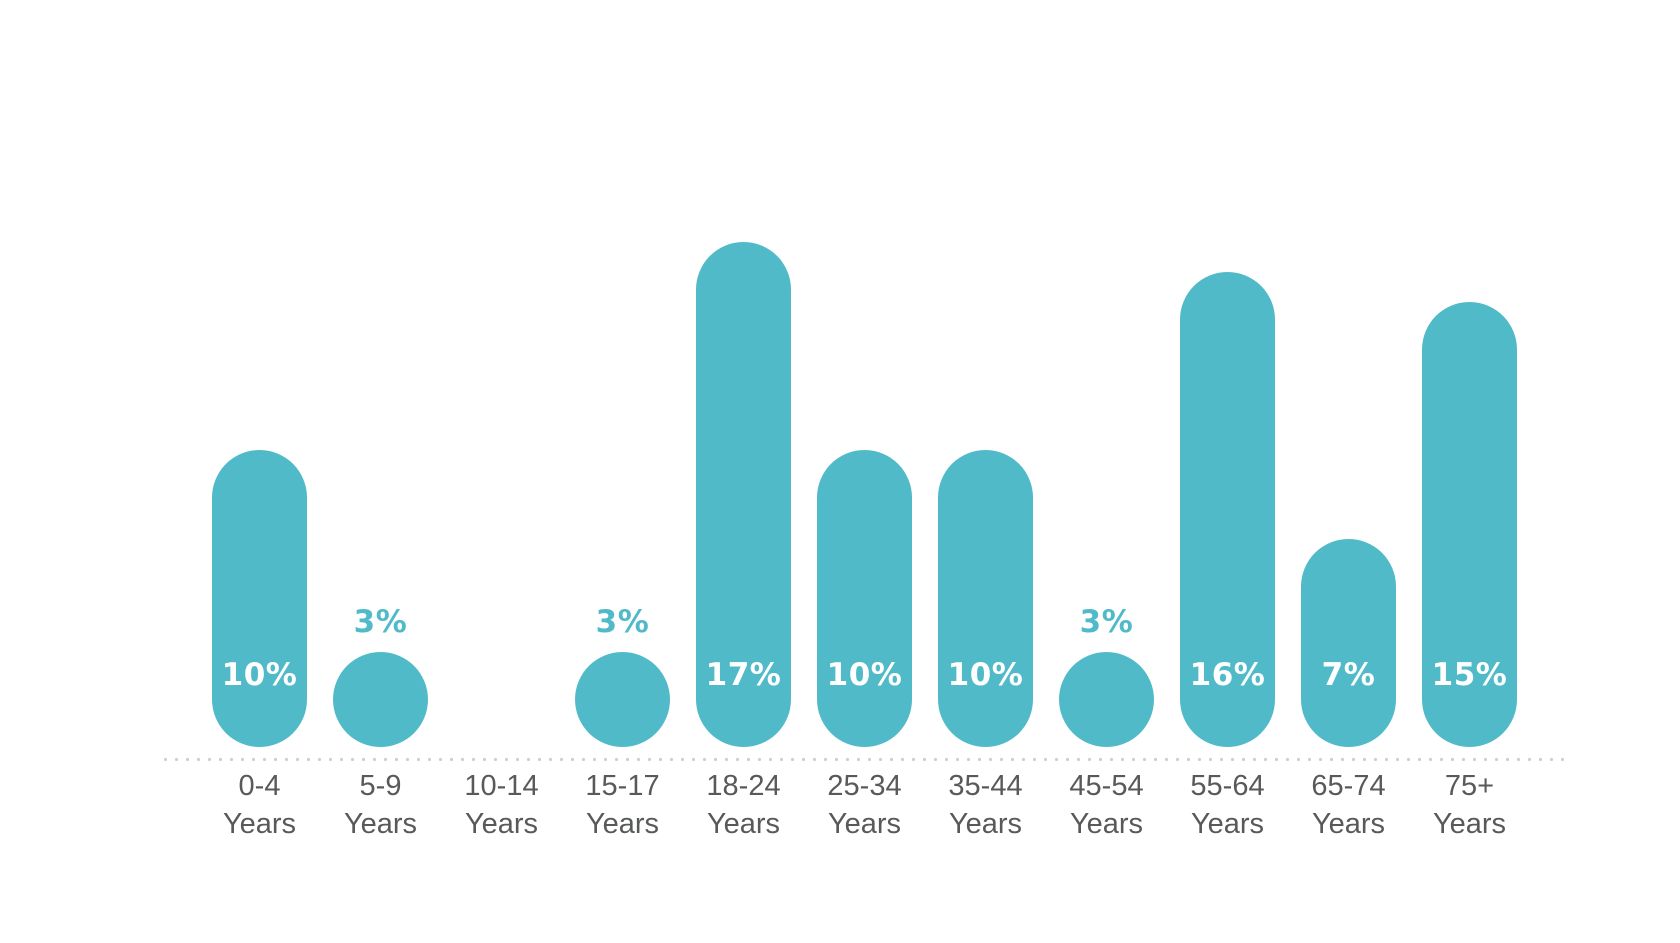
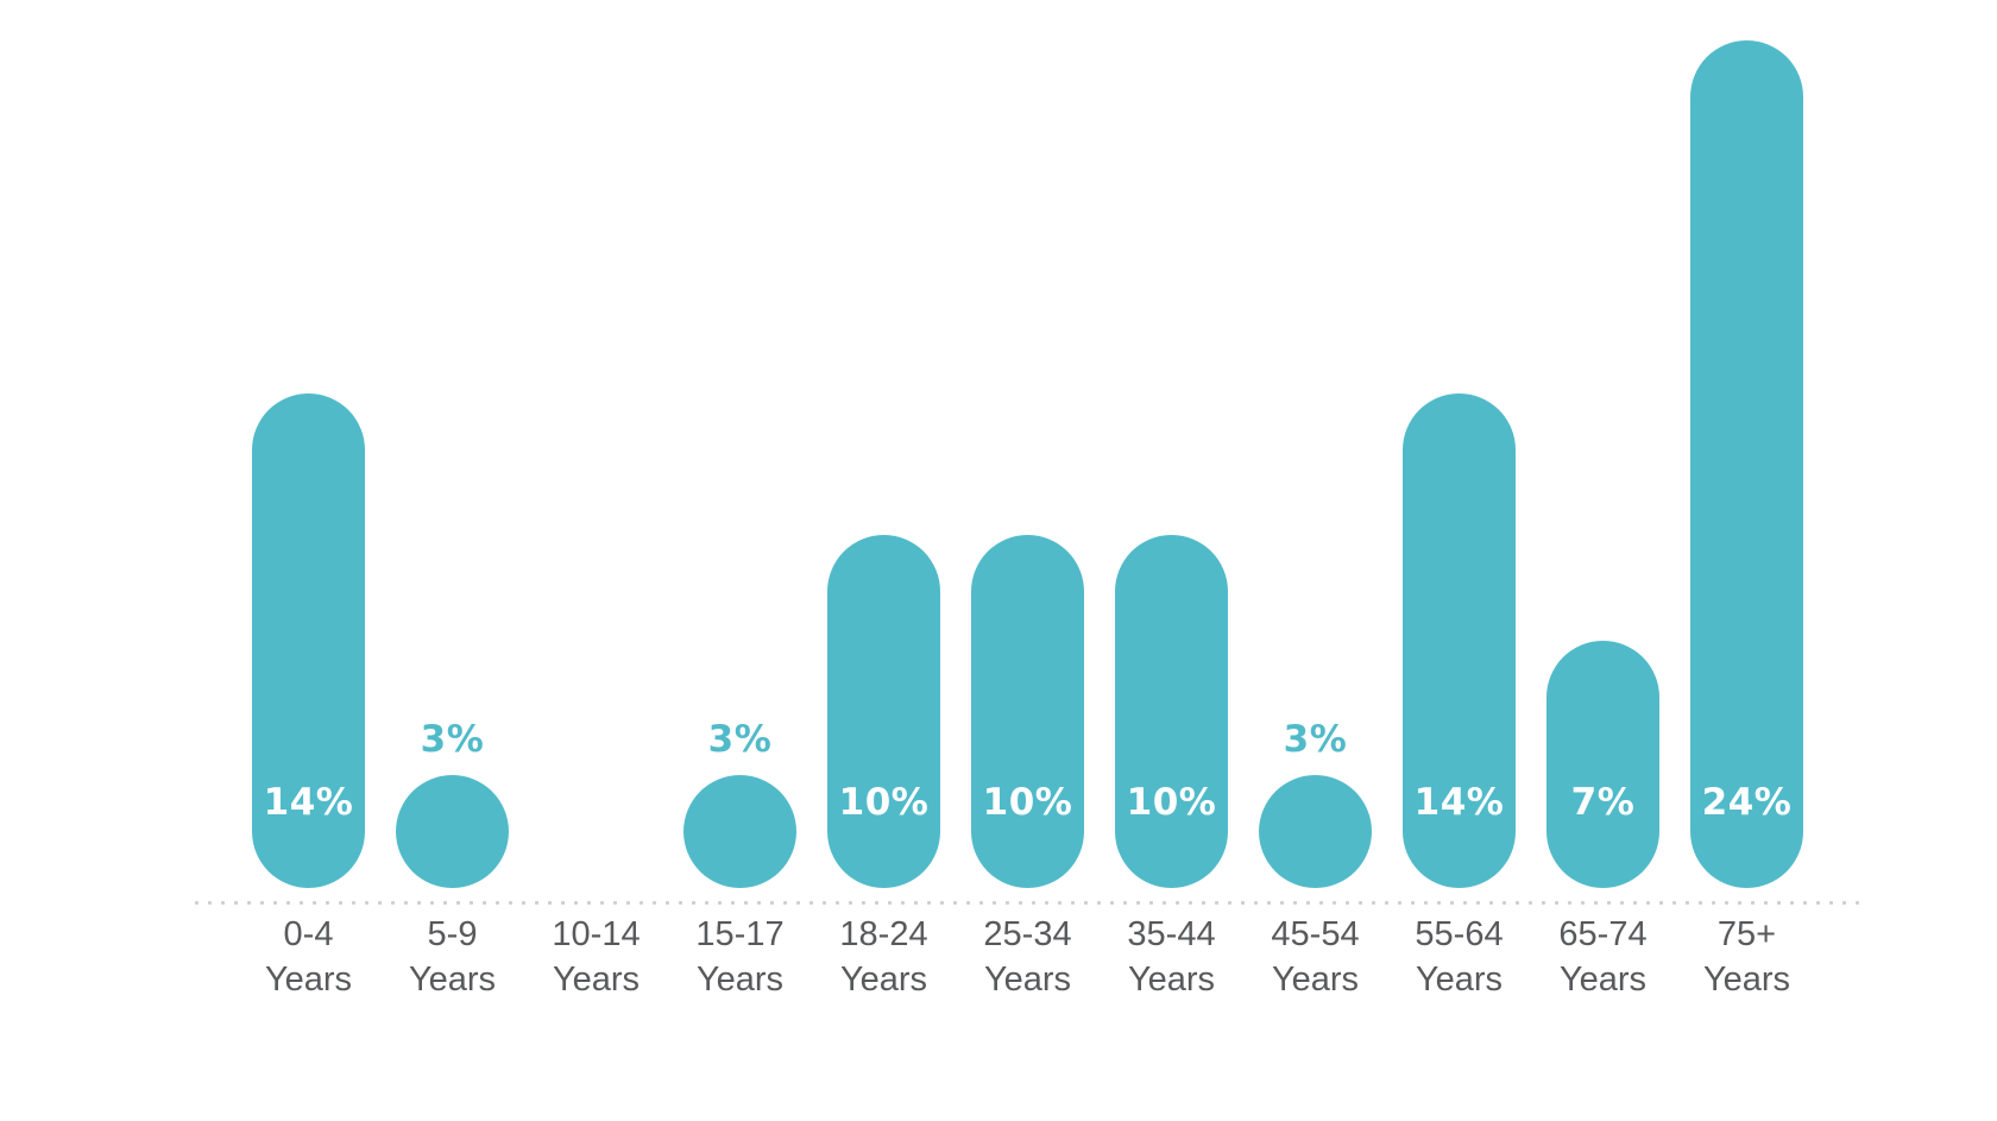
0-4: 10% -> 14%
18-24: 17% -> 10%
55-64: 16% -> 14%
75+: 15% -> 24%
